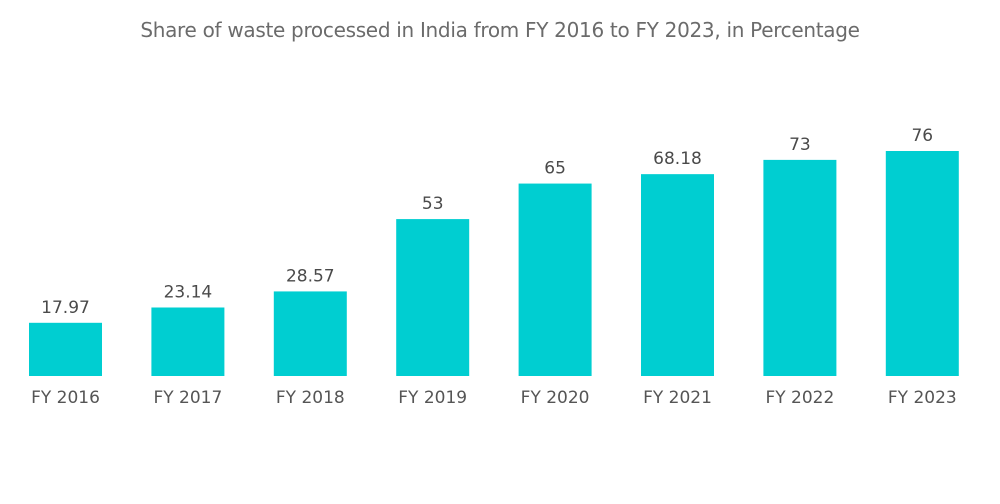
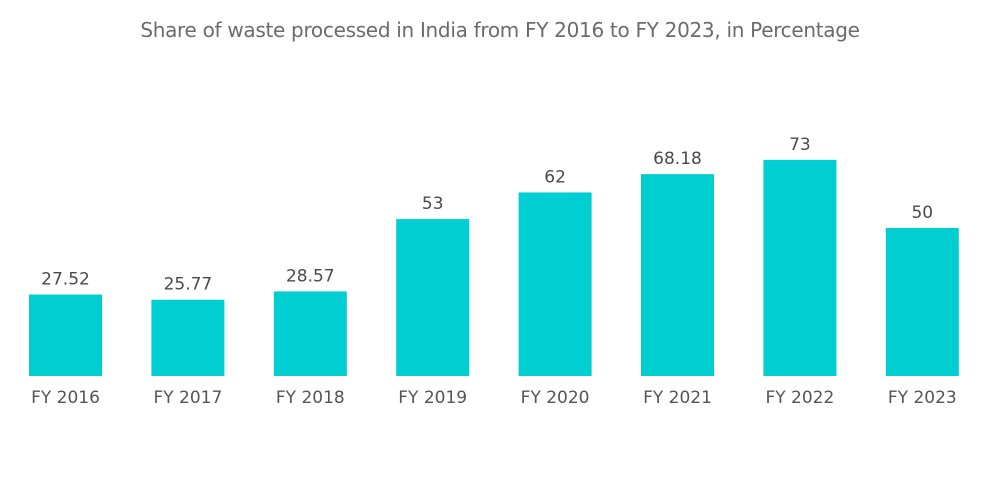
FY 2016: 17.97 -> 27.52
FY 2017: 23.14 -> 25.77
FY 2020: 65 -> 62
FY 2023: 76 -> 50
